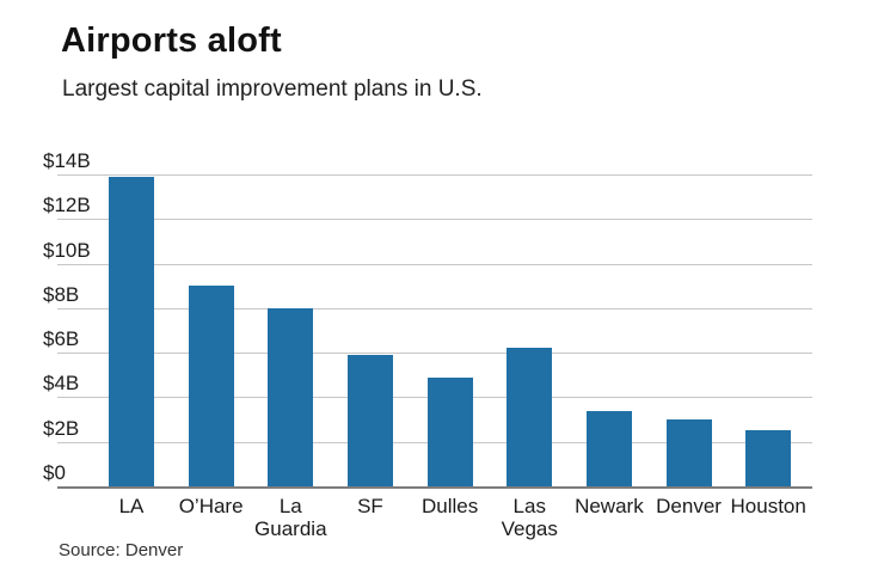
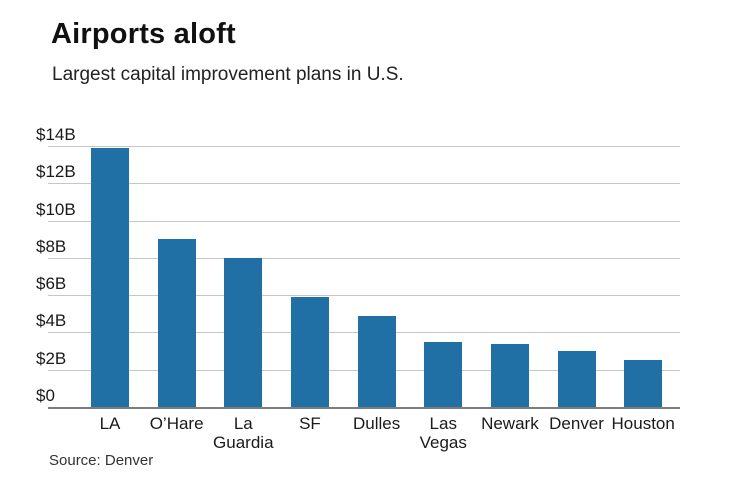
Las Vegas: $6.2B -> $3.5B
